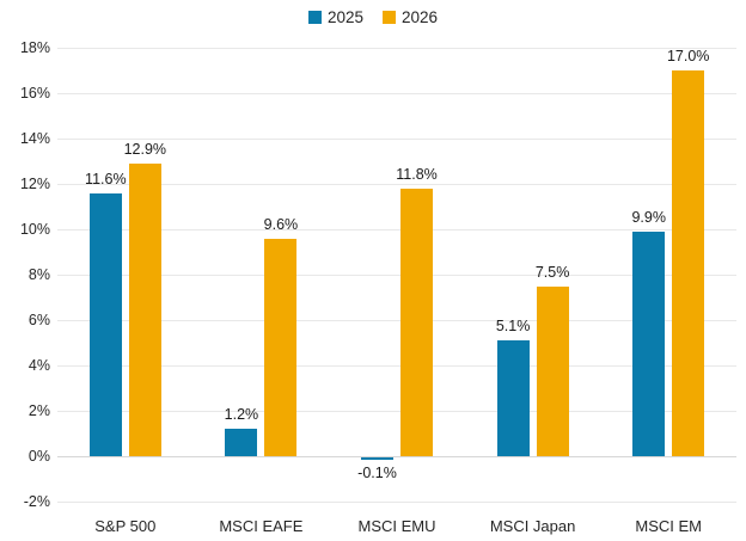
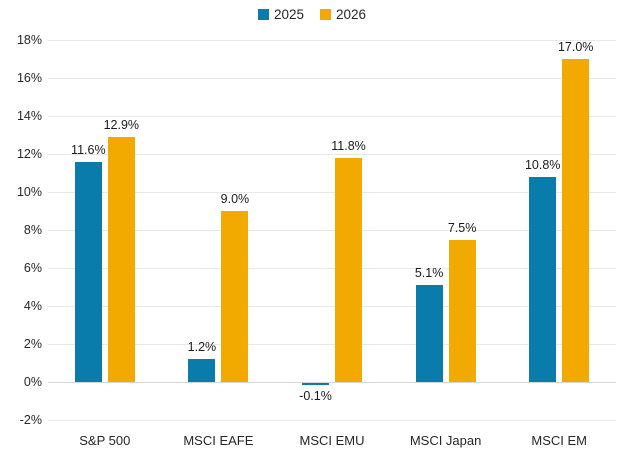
2026/MSCI EAFE: 9.6% -> 9.0%
2025/MSCI EM: 9.9% -> 10.8%
